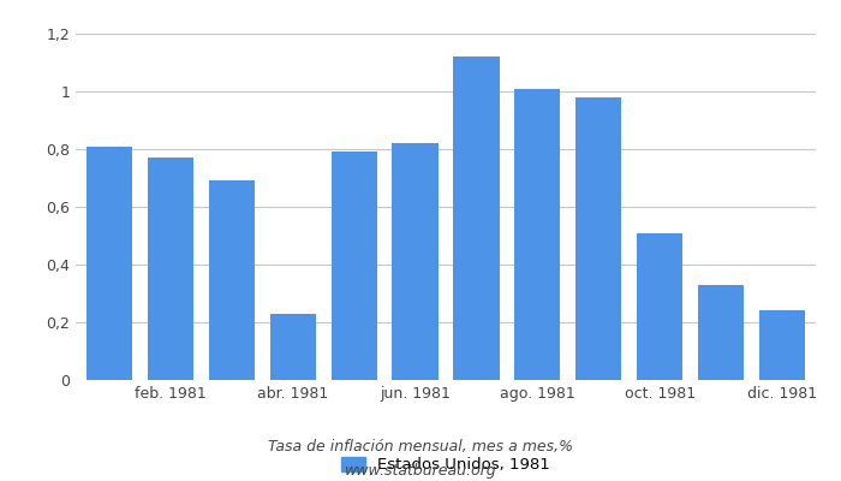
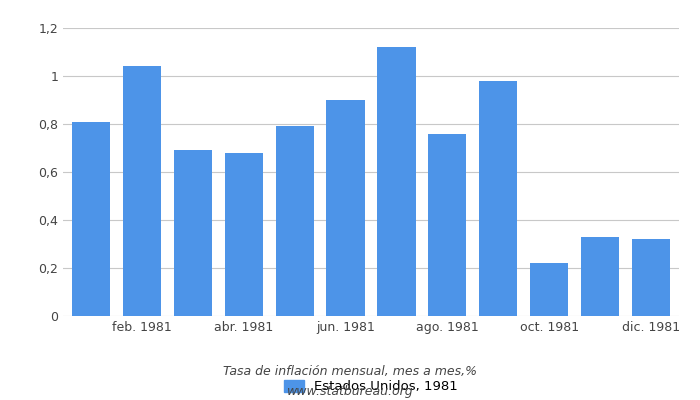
feb. 1981: 0,77 -> 1,04
abr. 1981: 0,23 -> 0,68
jun. 1981: 0,82 -> 0,90
ago. 1981: 1,01 -> 0,76
oct. 1981: 0,51 -> 0,22
dic. 1981: 0,24 -> 0,32
